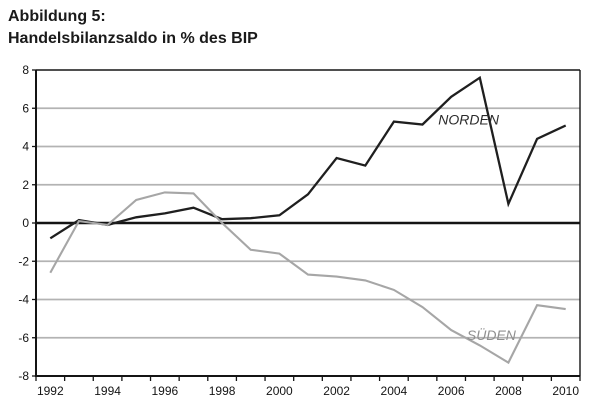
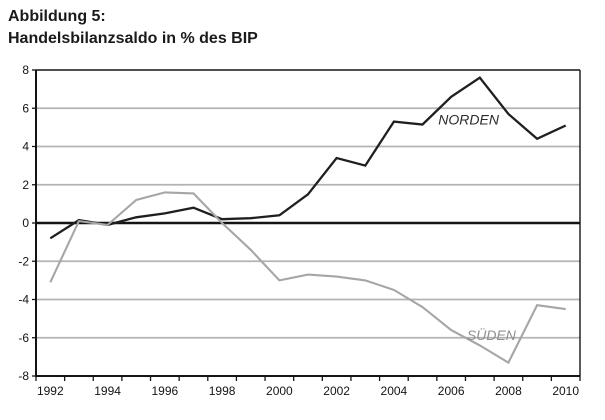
SÜDEN/1992: -2.6 -> -3.1
SÜDEN/2000: -1.6 -> -3.0
NORDEN/2008: 1.0 -> 5.7
